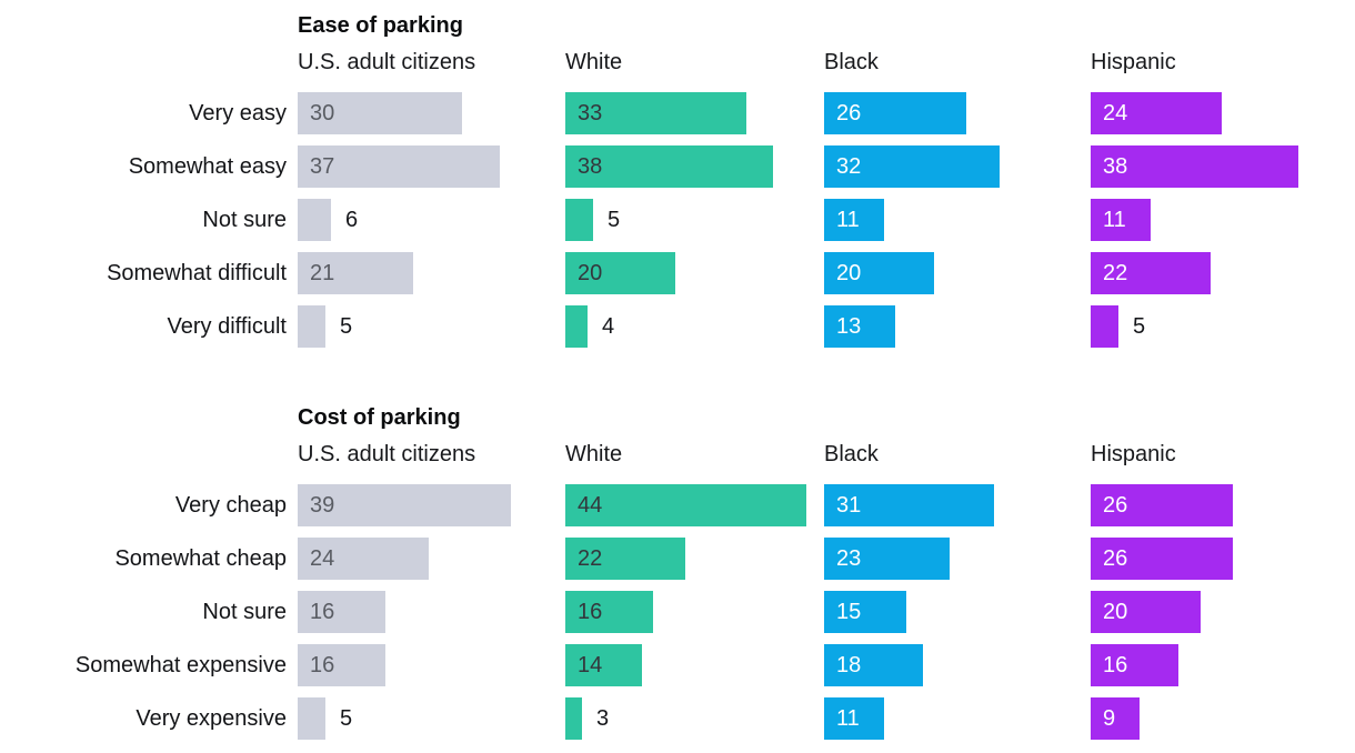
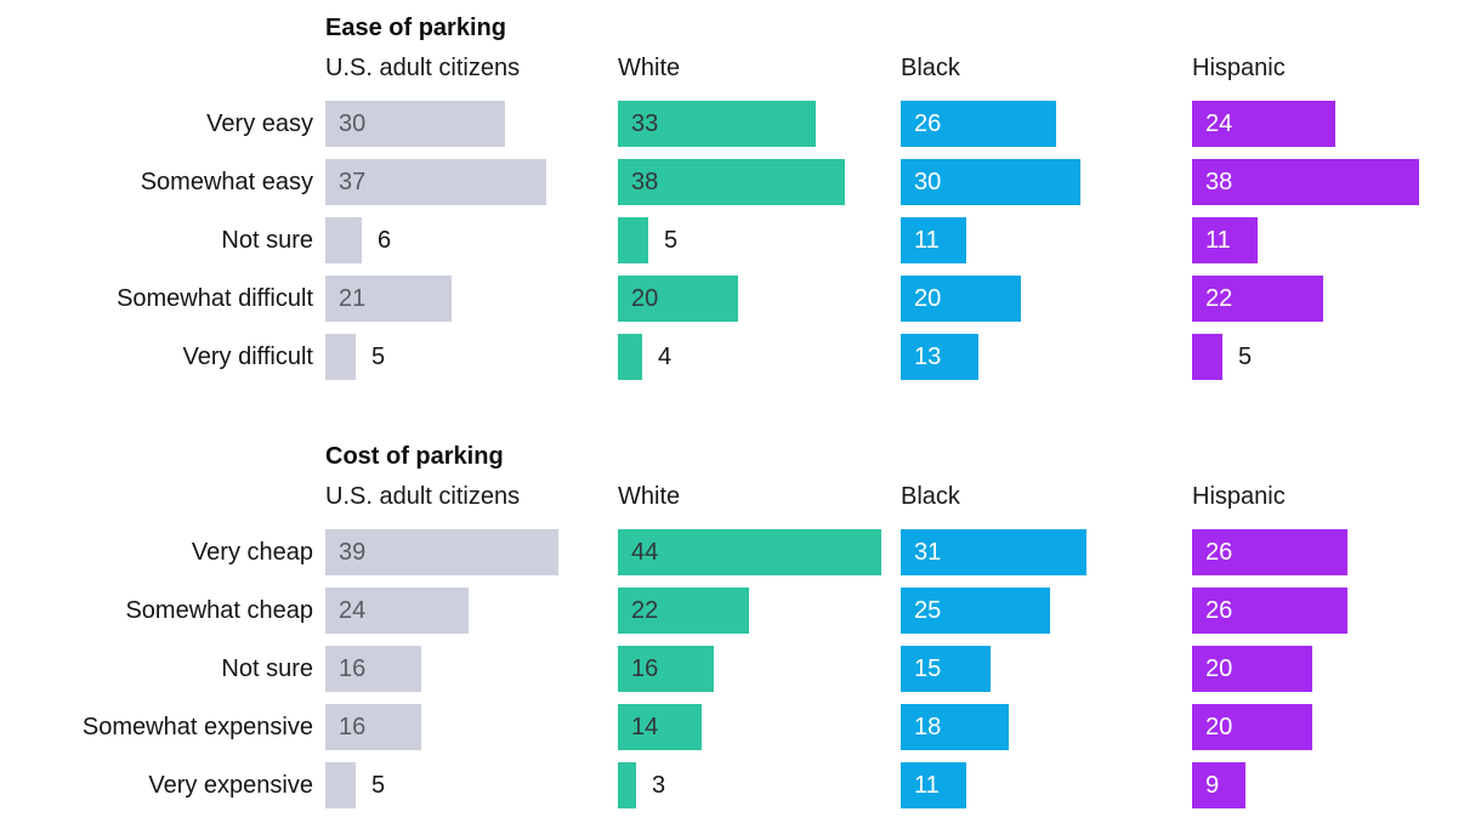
Ease of parking/Black/Somewhat easy: 32 -> 30
Cost of parking/Black/Somewhat cheap: 23 -> 25
Cost of parking/Hispanic/Somewhat expensive: 16 -> 20
